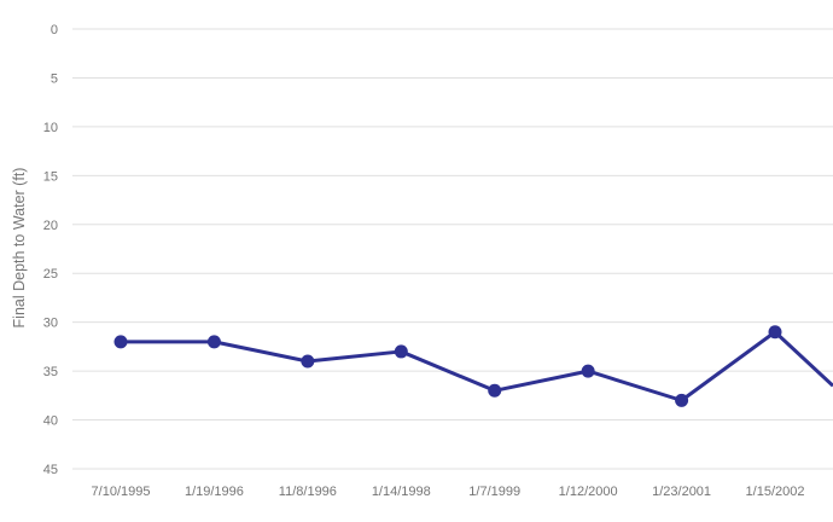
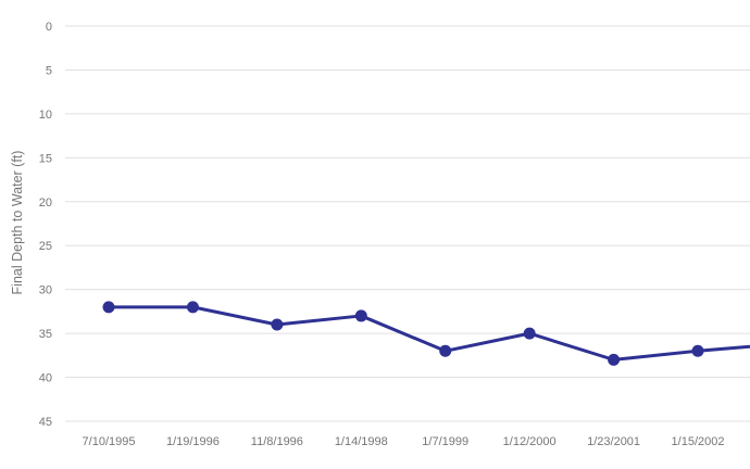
1/15/2002: 31 -> 37
